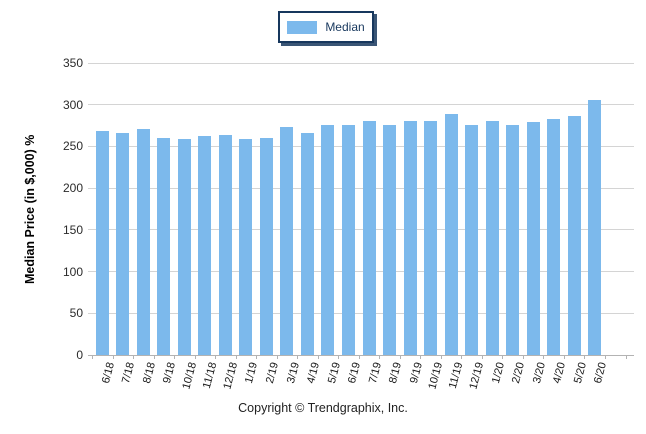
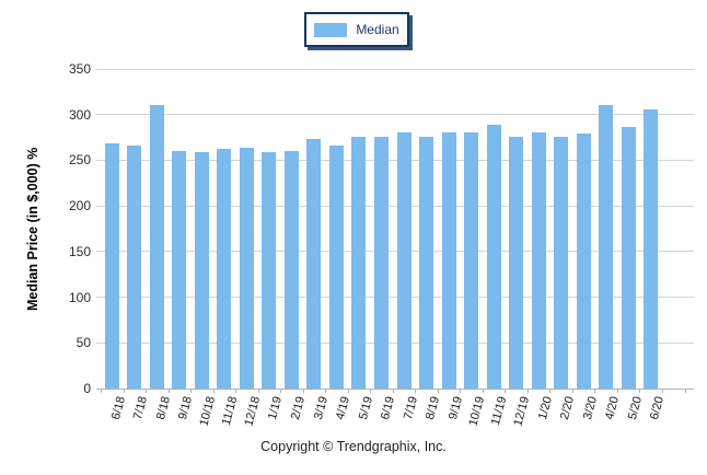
8/18: 270 -> 310
4/20: 280 -> 310
